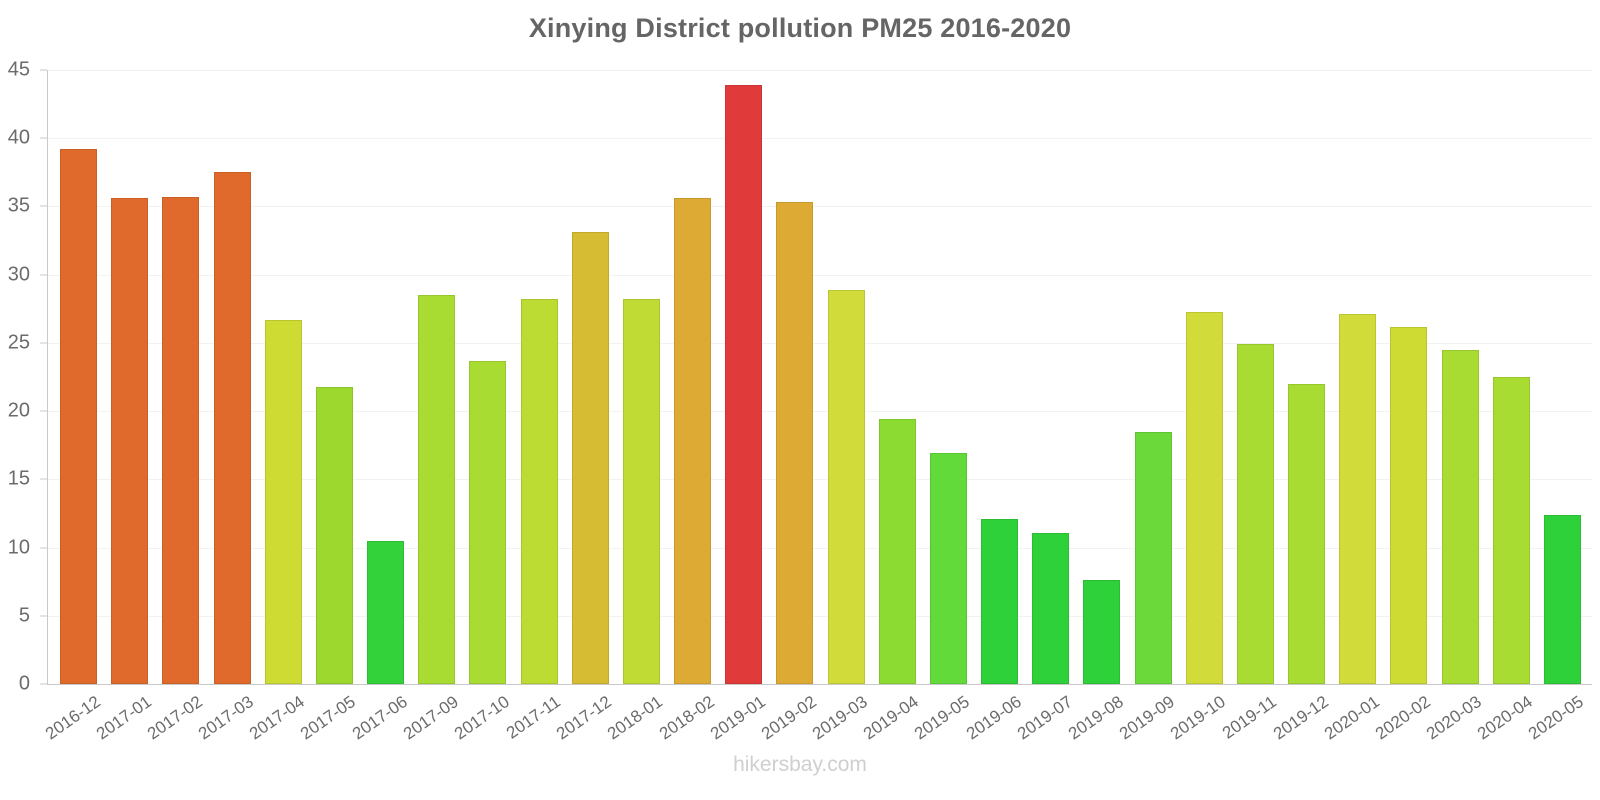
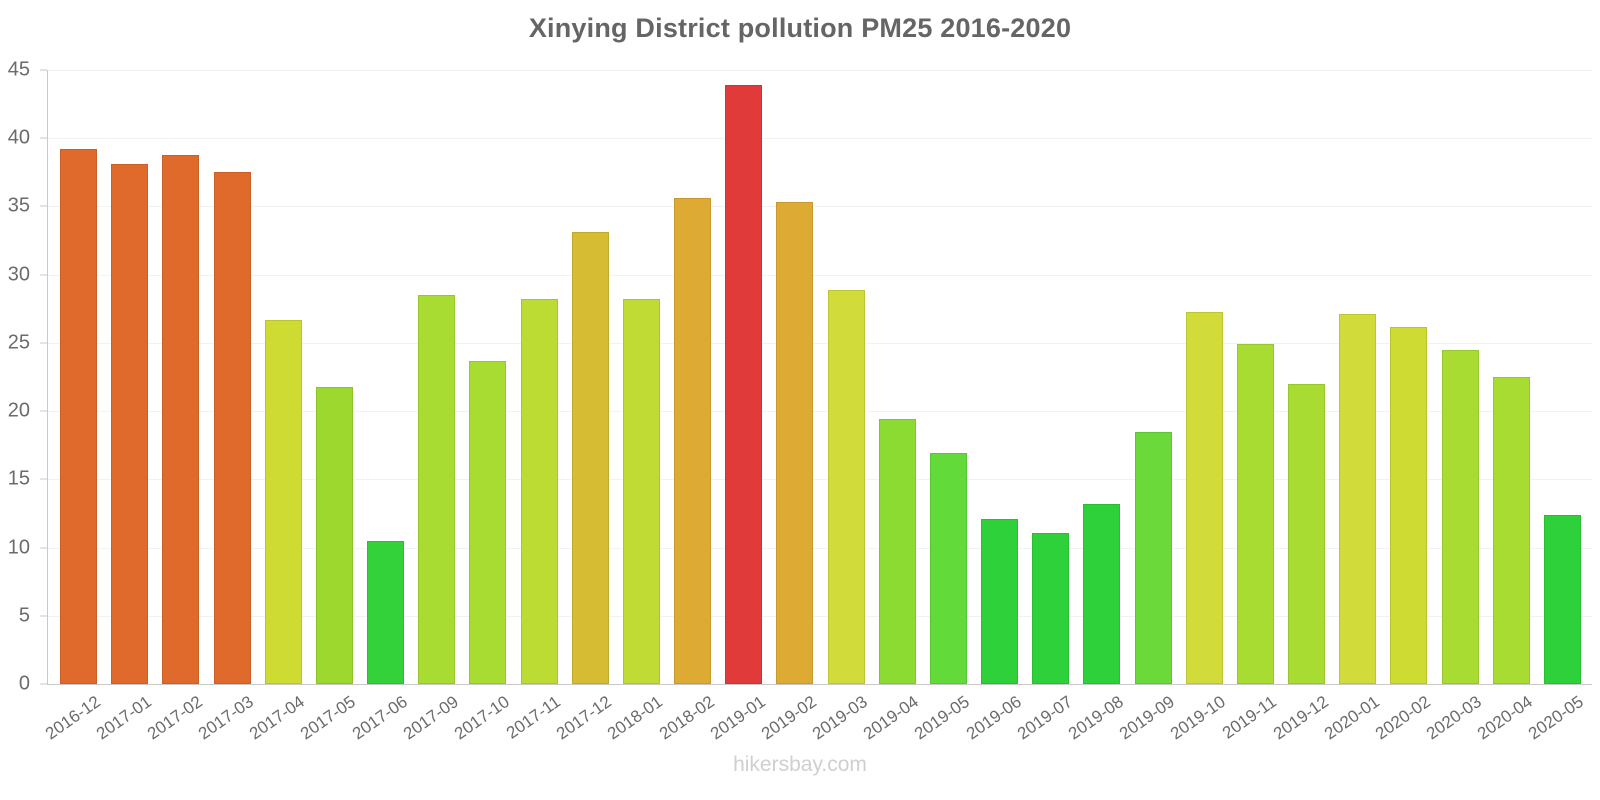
2017-01: 35.6 -> 38.1
2017-02: 35.7 -> 38.8
2019-08: 7.6 -> 13.2
